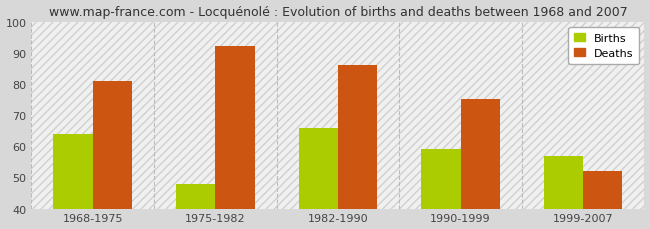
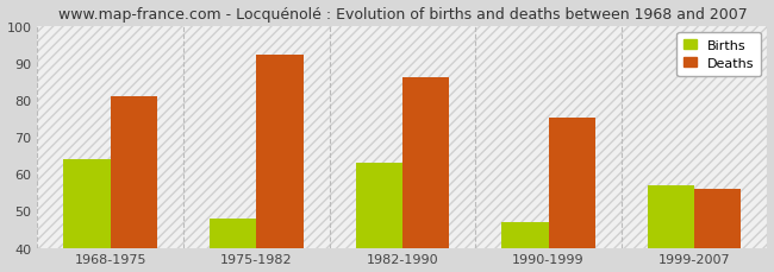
Births/1982-1990: 66 -> 63
Births/1990-1999: 59 -> 47
Deaths/1999-2007: 52 -> 56
